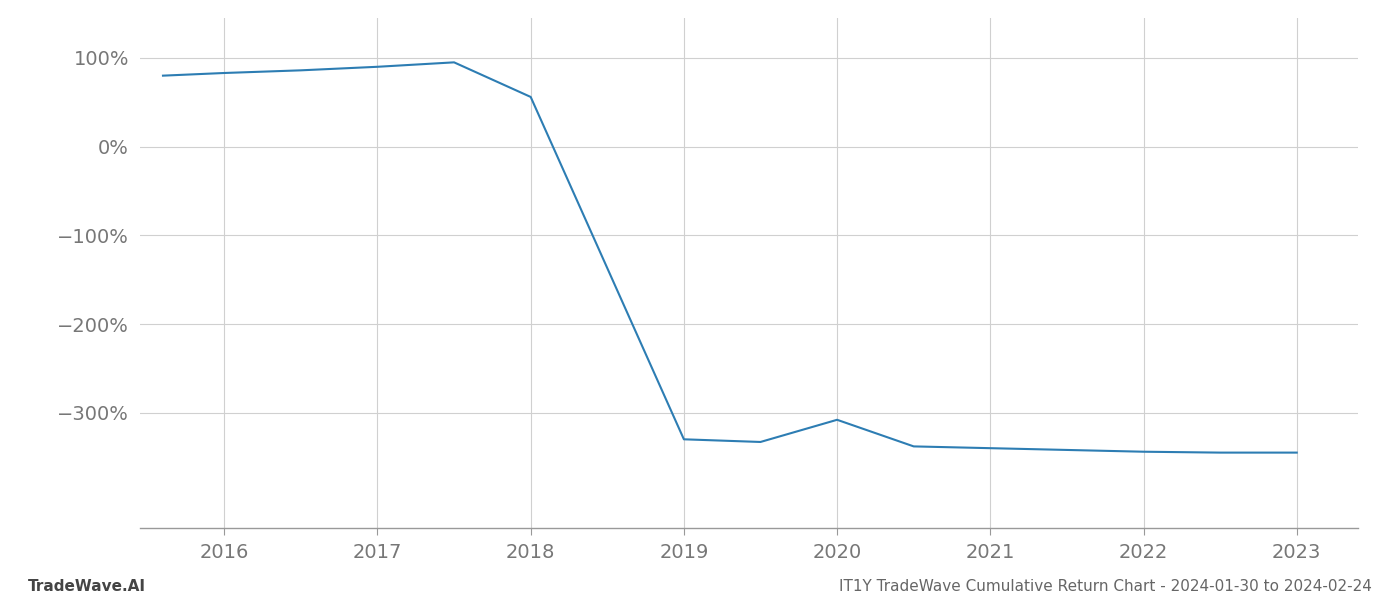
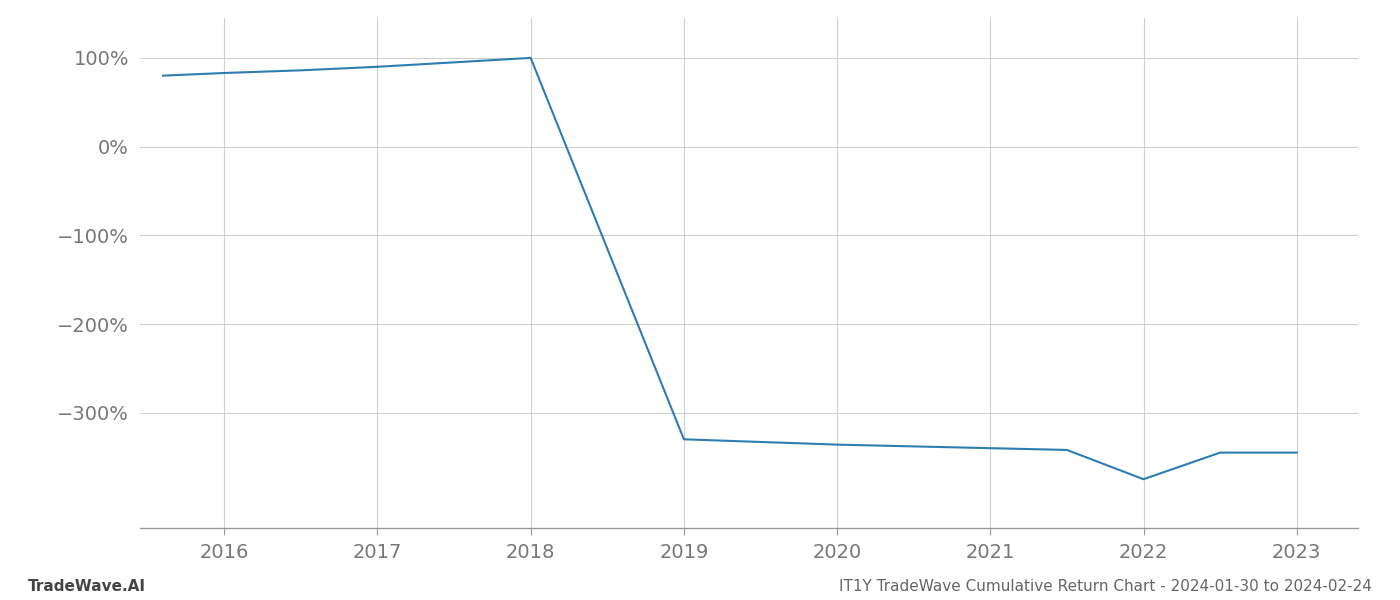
2018: 56% -> 100%
2020: -308% -> -336%
2022: -344% -> -375%
